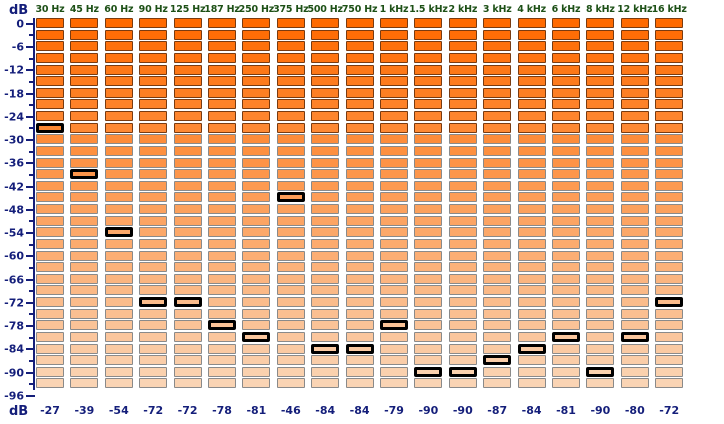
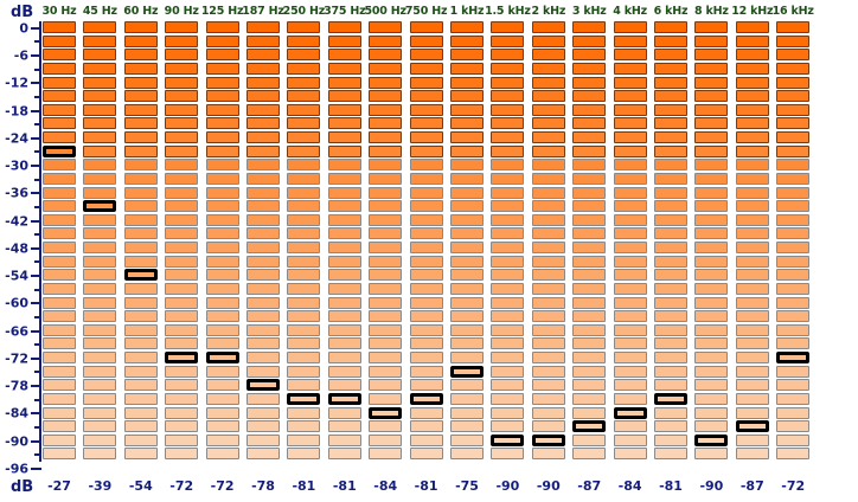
375 Hz: -46 -> -81
750 Hz: -84 -> -81
1 kHz: -79 -> -75
12 kHz: -80 -> -87
